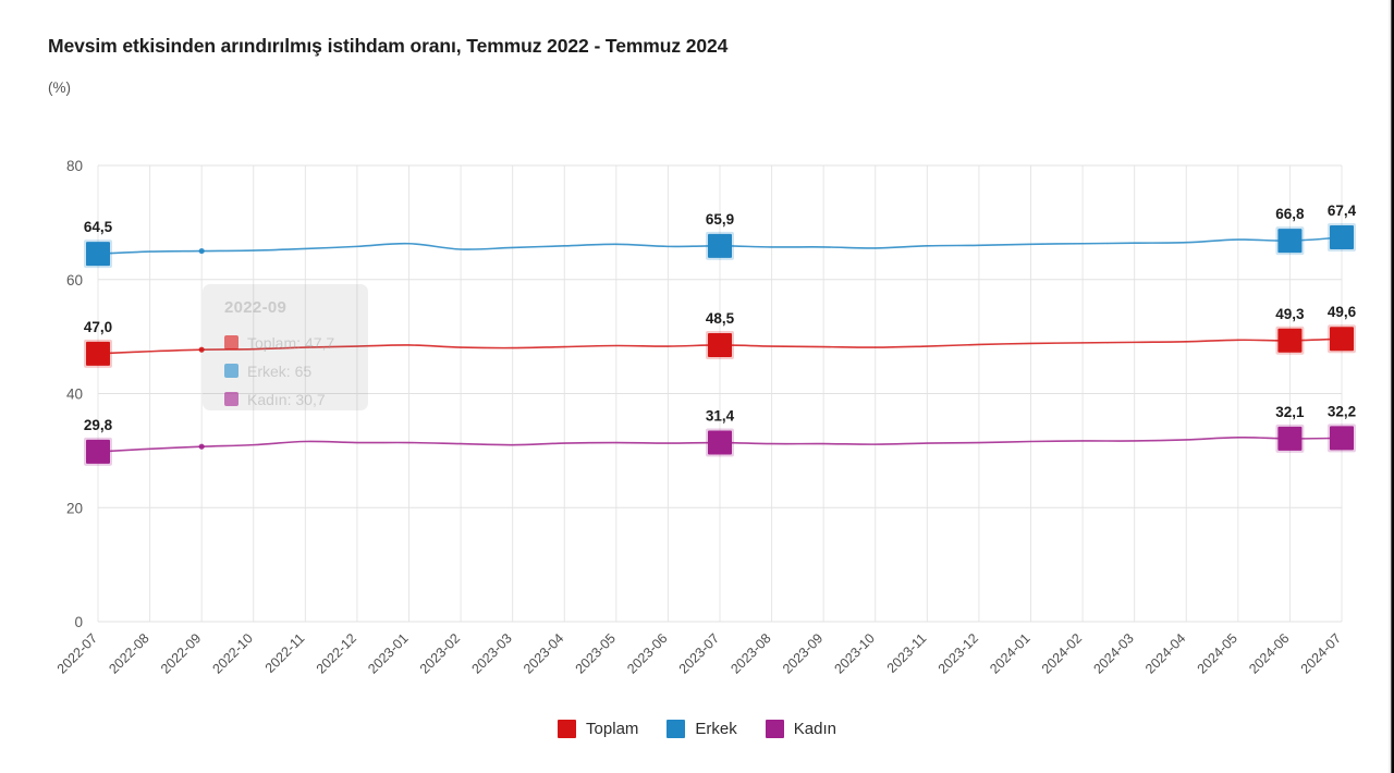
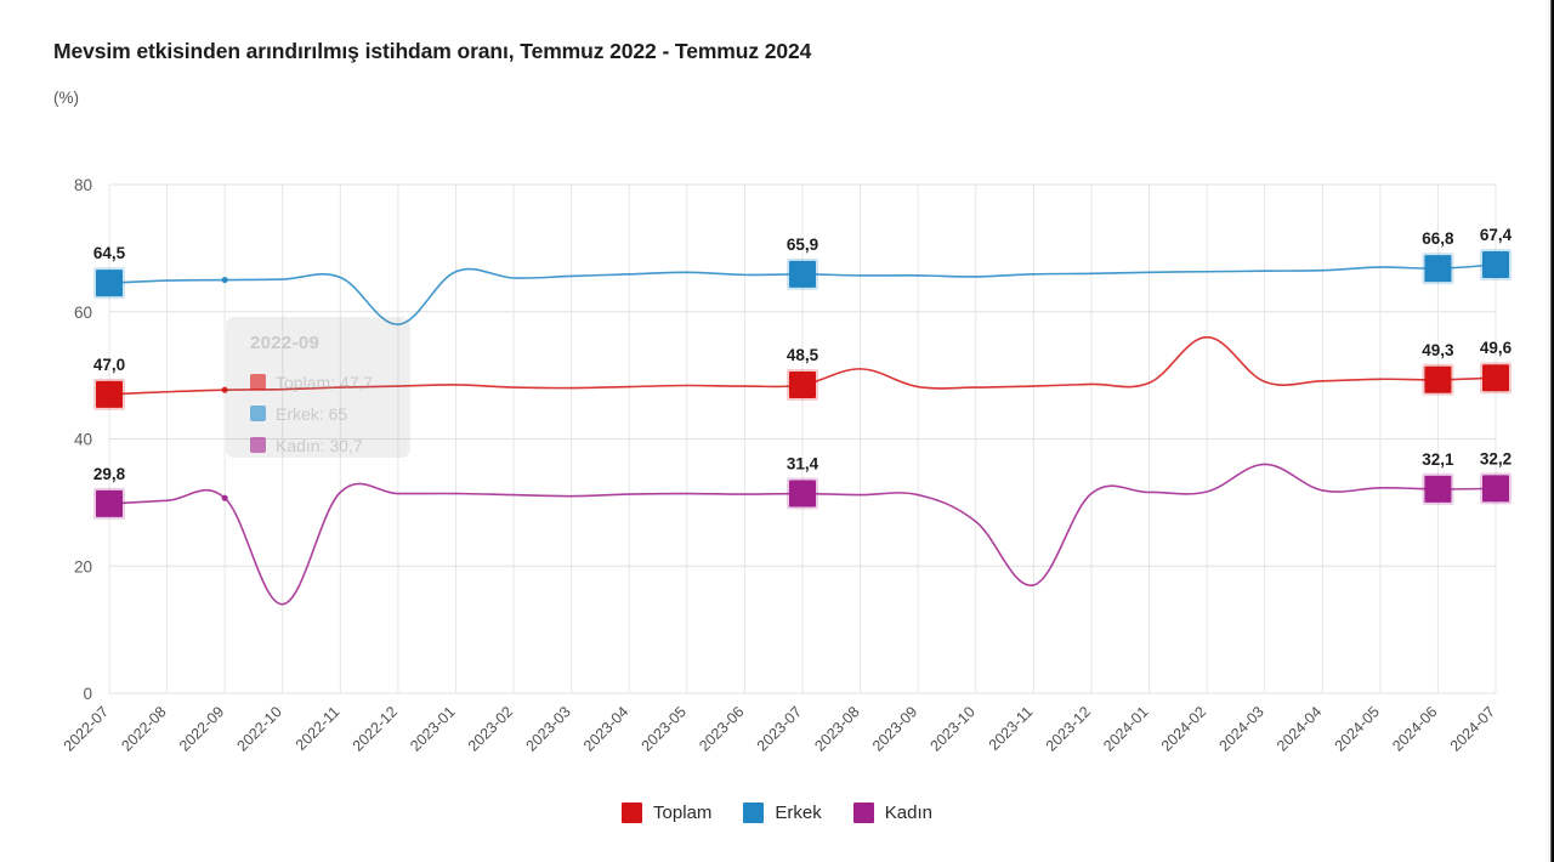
Kadın/2022-10: 31 -> 14
Erkek/2022-12: 66 -> 58
Toplam/2023-08: 48 -> 51
Kadın/2023-10: 31 -> 27
Kadın/2023-11: 31 -> 17
Toplam/2024-02: 49 -> 56
Kadın/2024-03: 32 -> 36
